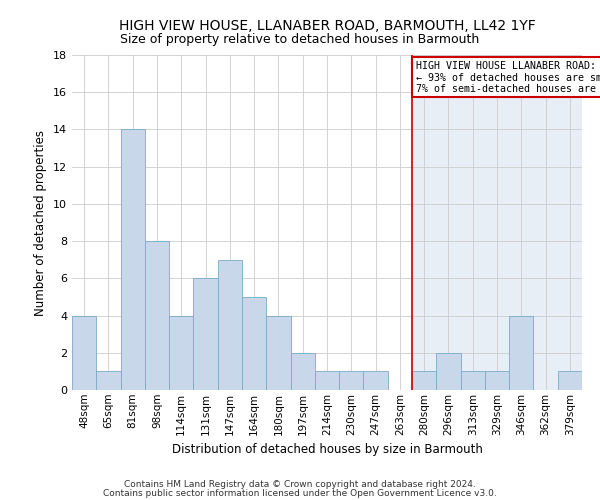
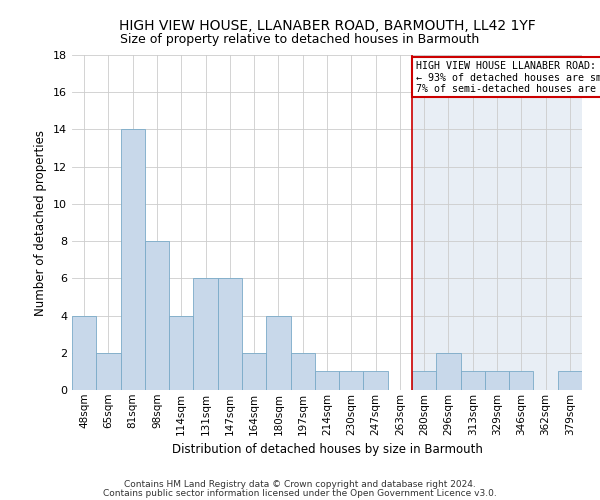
65sqm: 1 -> 2
147sqm: 7 -> 6
164sqm: 5 -> 2
346sqm: 4 -> 1
